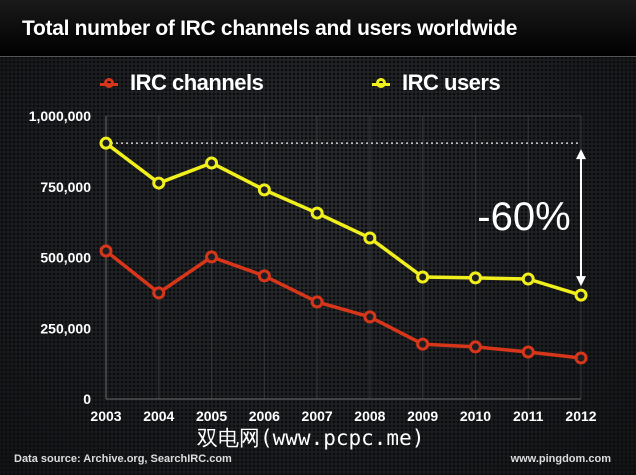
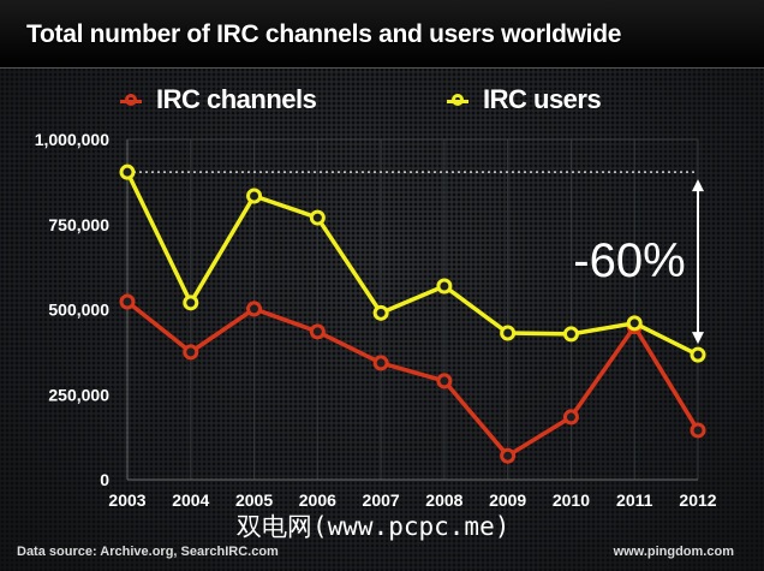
IRC users/2004: 760000 -> 520000
IRC users/2006: 740000 -> 770000
IRC users/2007: 660000 -> 490000
IRC channels/2009: 190000 -> 70000
IRC channels/2011: 170000 -> 450000
IRC users/2011: 420000 -> 460000
